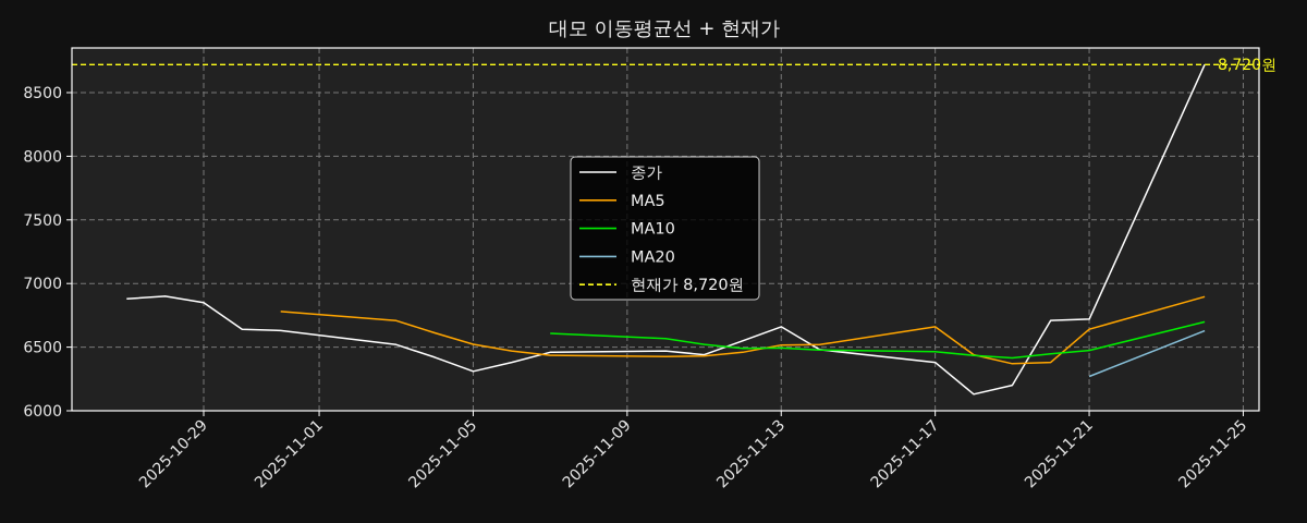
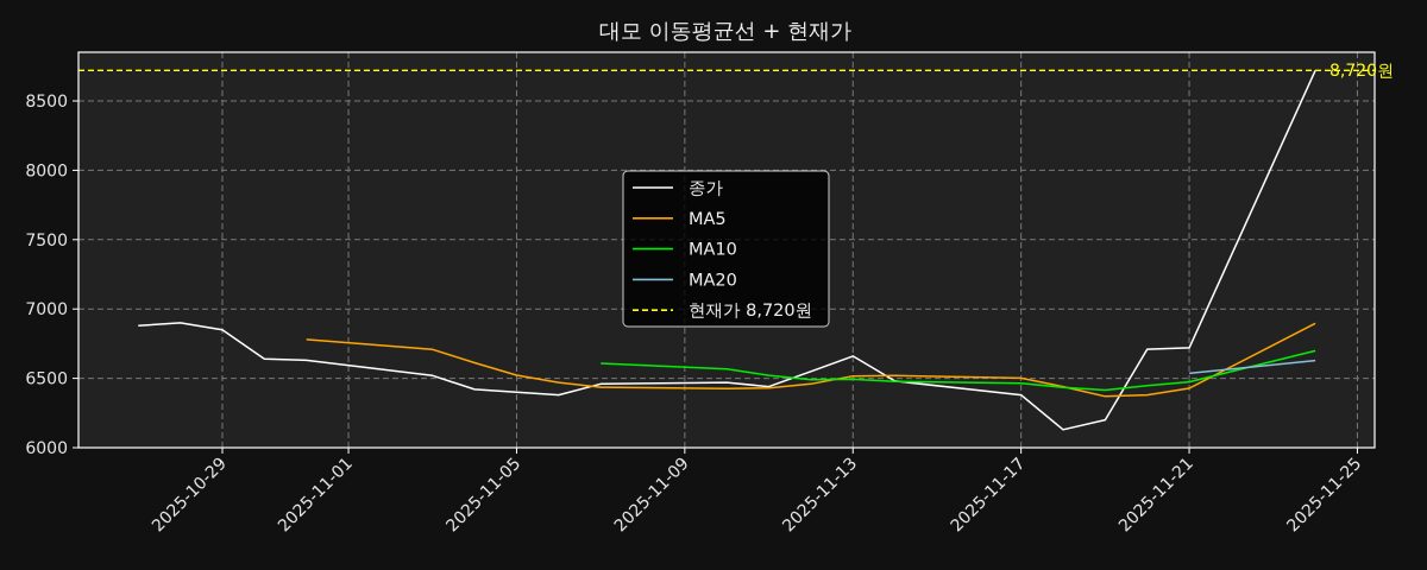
종가/2025-11-05: 6310 -> 6400
MA5/2025-11-17: 6660 -> 6500
MA5/2025-11-21: 6640 -> 6430
MA20/2025-11-21: 6270 -> 6540
